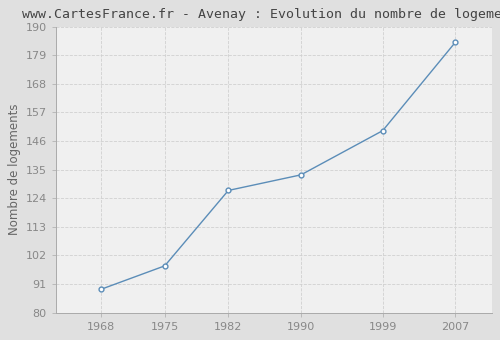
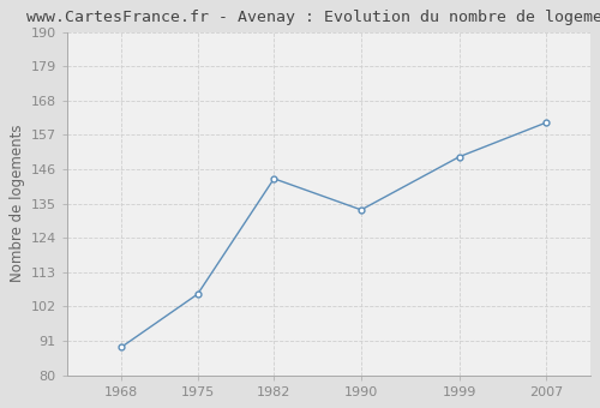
1975: 98 -> 106
1982: 127 -> 143
2007: 184 -> 161
